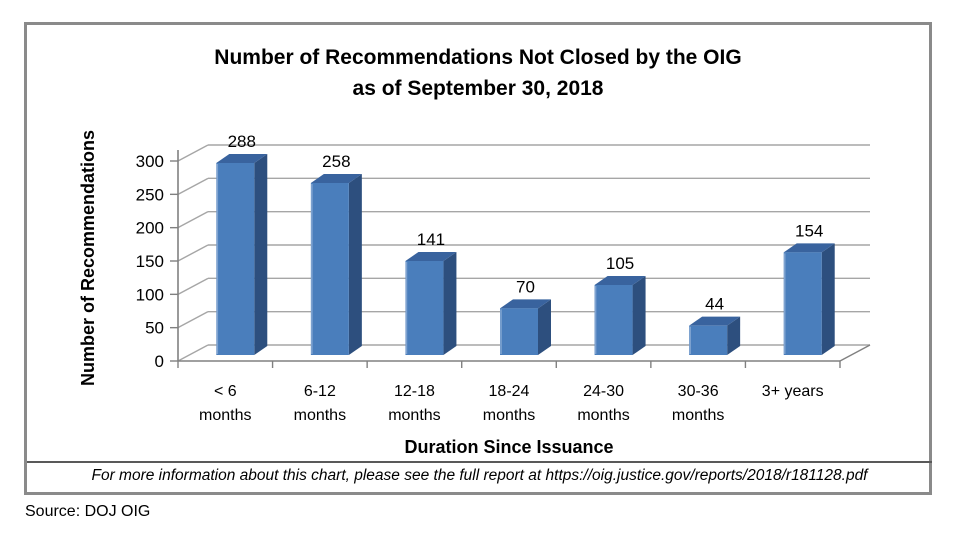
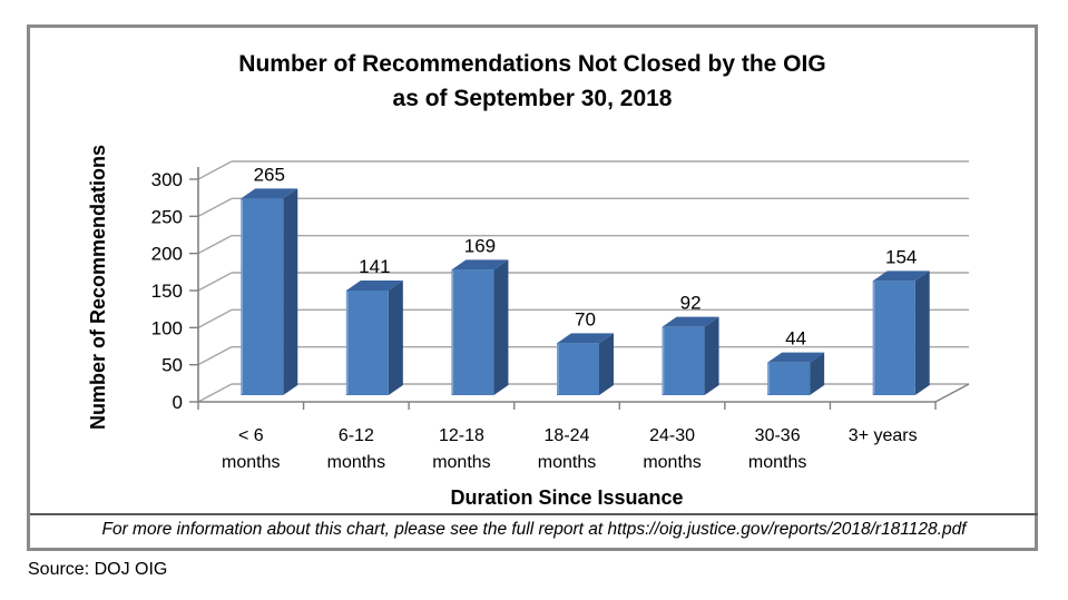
< 6 months: 288 -> 265
6-12 months: 258 -> 141
12-18 months: 141 -> 169
24-30 months: 105 -> 92
